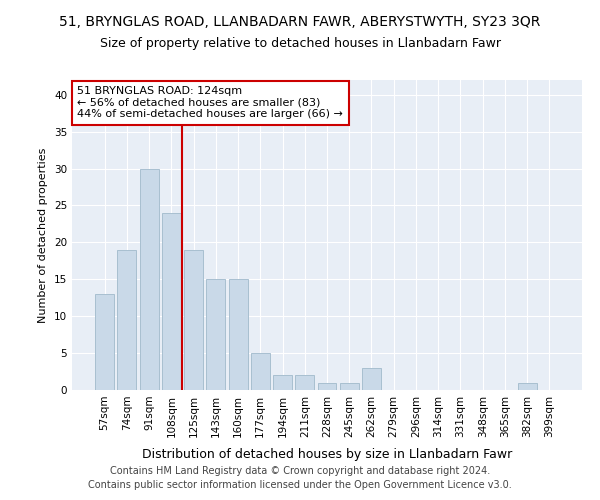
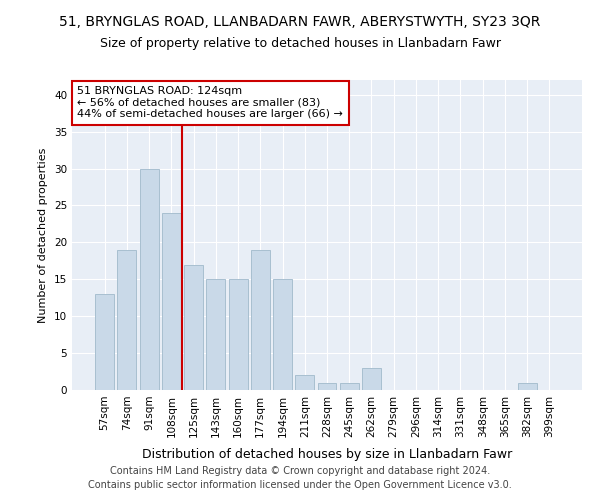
125sqm: 19 -> 17
177sqm: 5 -> 19
194sqm: 2 -> 15
